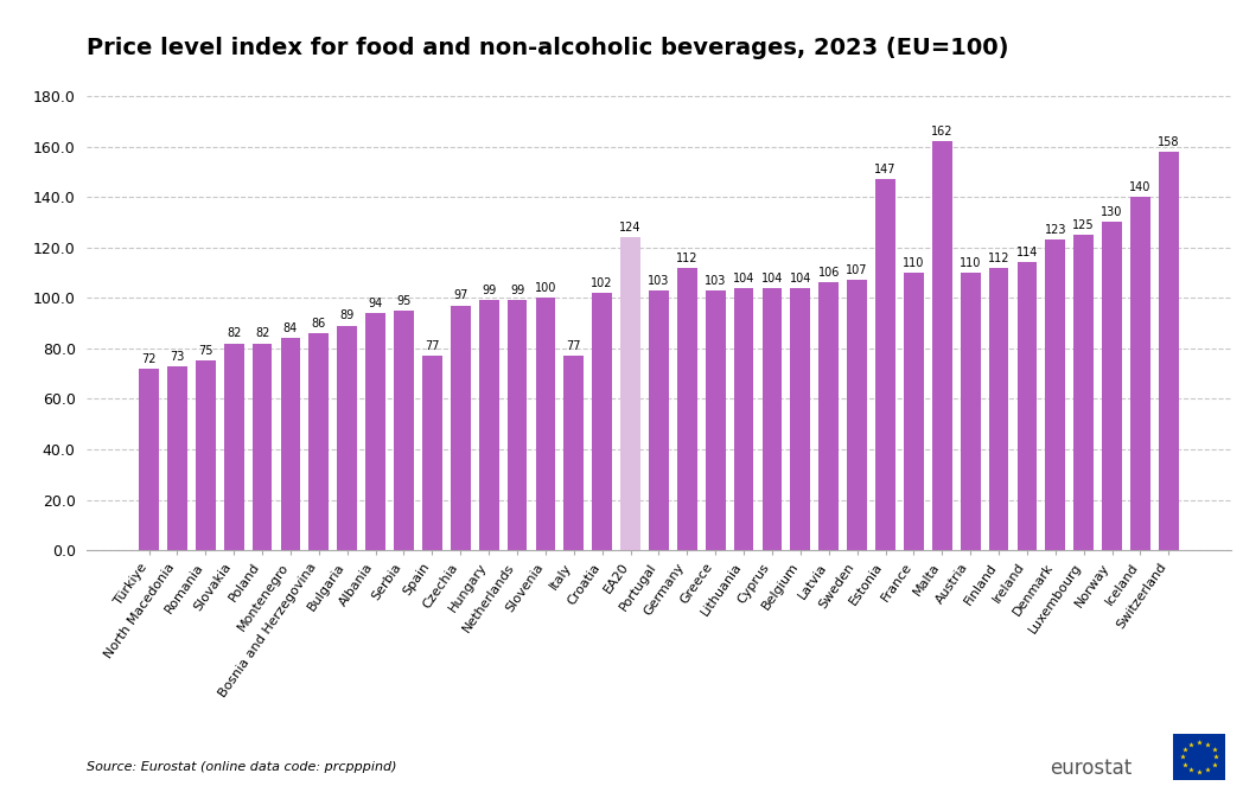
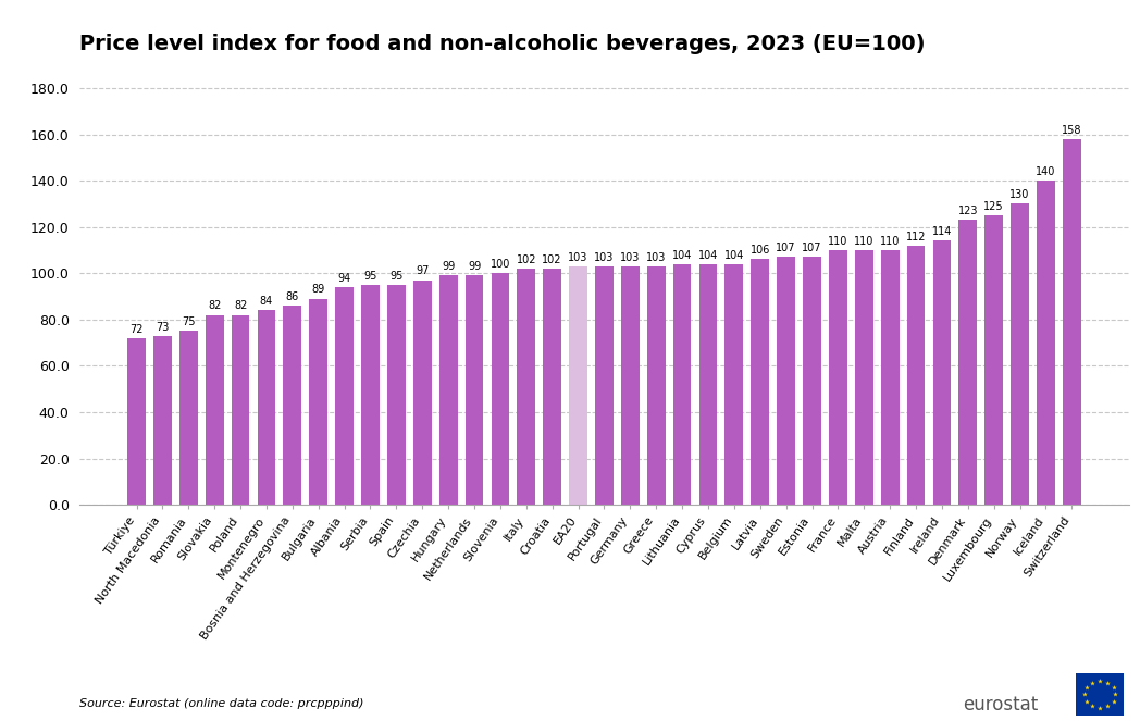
Spain: 77 -> 95
Italy: 77 -> 102
EA20: 124 -> 103
Germany: 112 -> 103
Estonia: 147 -> 107
Malta: 162 -> 110
